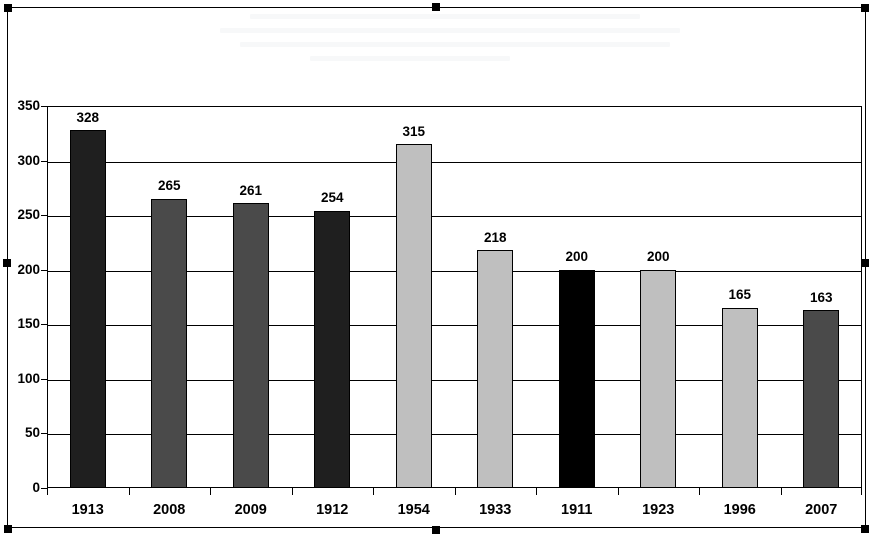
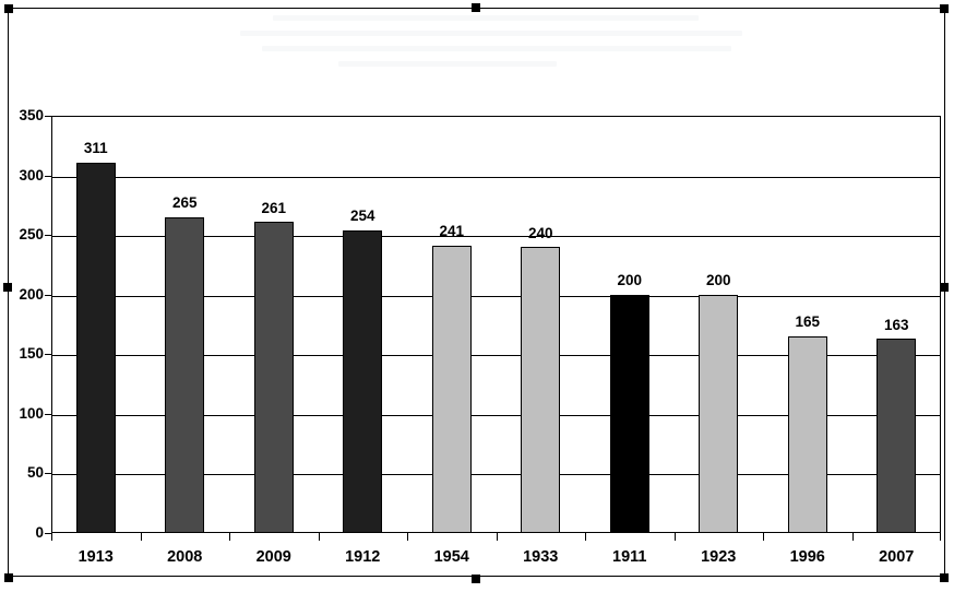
1913: 328 -> 311
1954: 315 -> 241
1933: 218 -> 240
